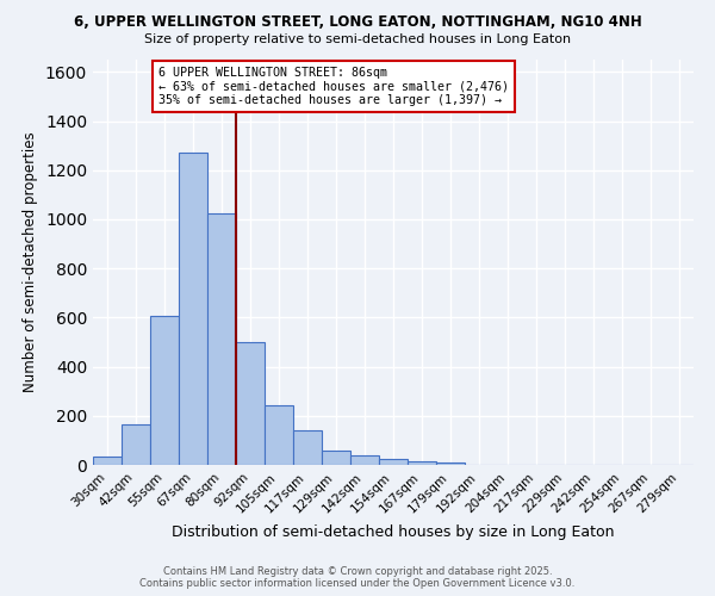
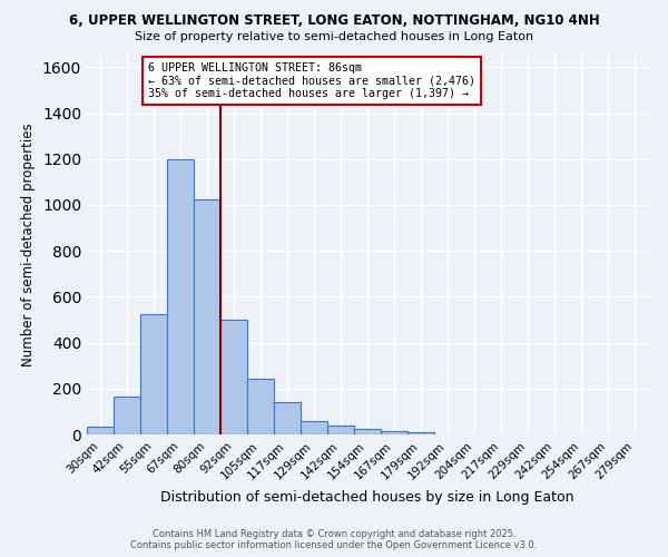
55sqm: 605 -> 525
67sqm: 1270 -> 1200
